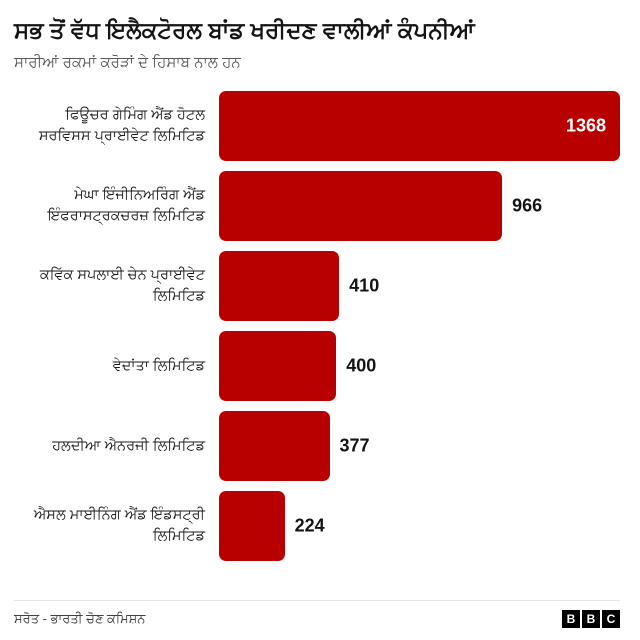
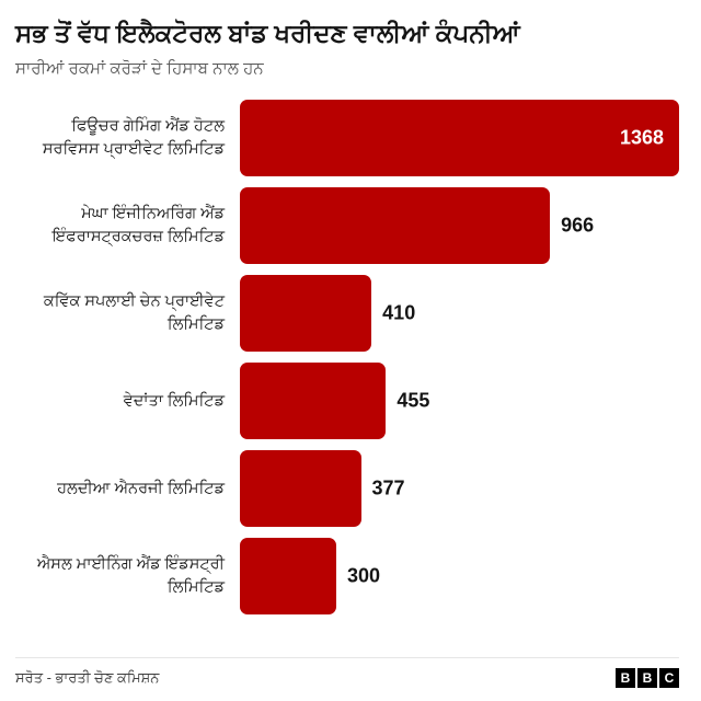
ਵੇਦਾਂਤਾ ਲਿਮਿਟਿਡ: 400 -> 455
ਐਸਲ ਮਾਈਨਿੰਗ ਐਂਡ ਇੰਡਸਟ੍ਰੀ ਲਿਮਿਟਿਡ: 224 -> 300
